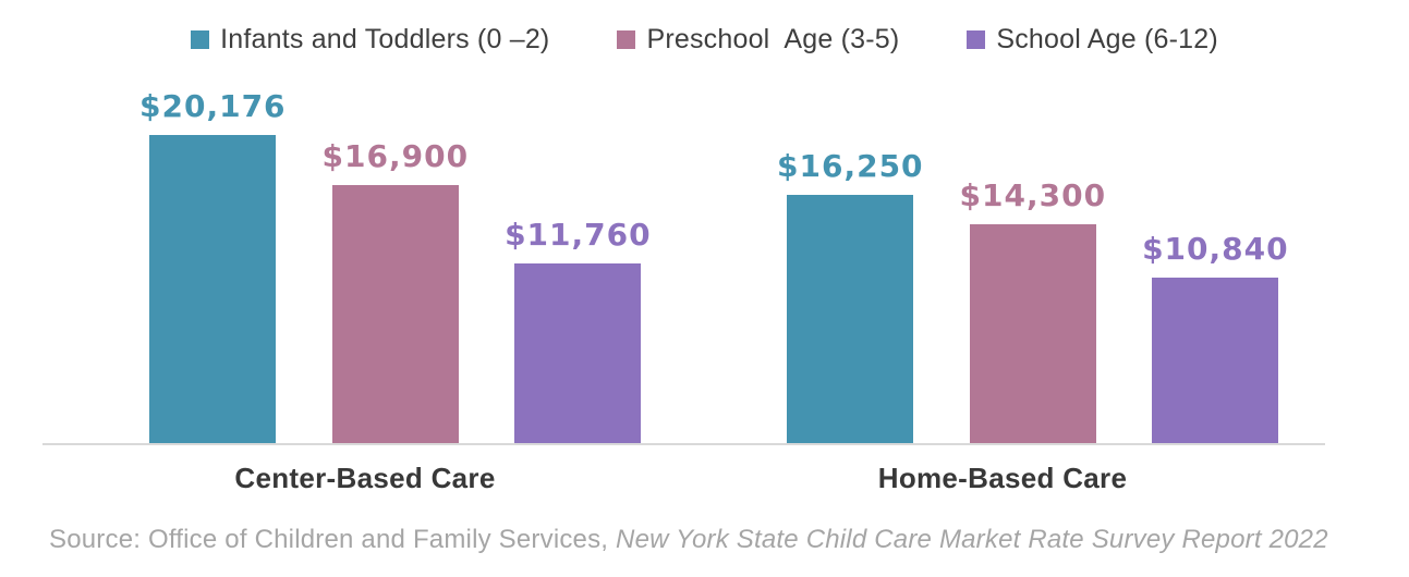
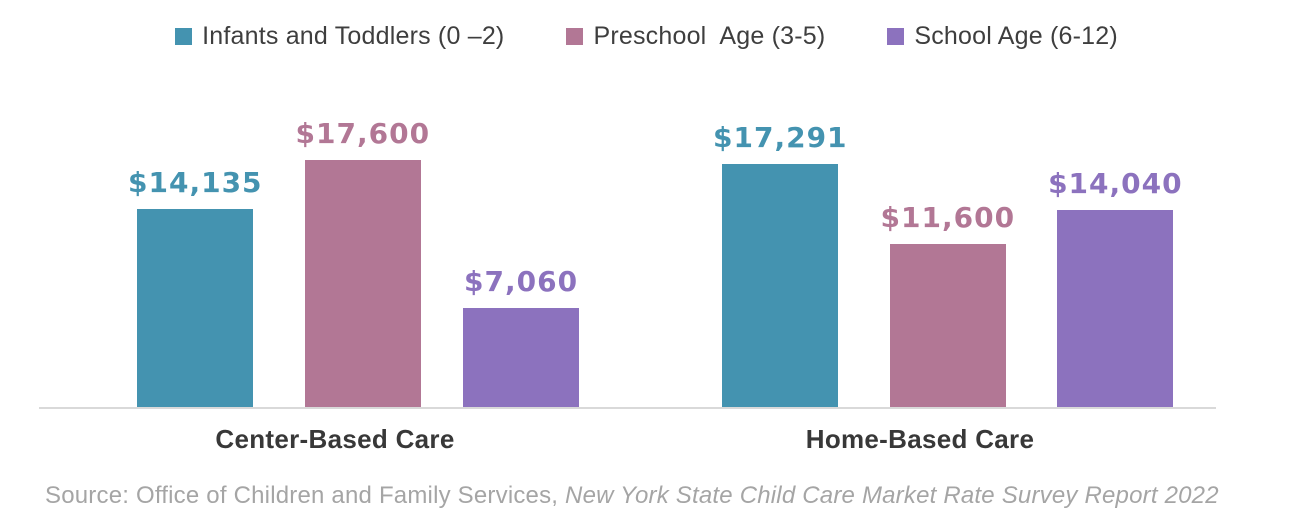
Infants and Toddlers (0 –2)/Center-Based Care: $20,176 -> $14,135
Preschool Age (3-5)/Center-Based Care: $16,900 -> $17,600
School Age (6-12)/Center-Based Care: $11,760 -> $7,060
Infants and Toddlers (0 –2)/Home-Based Care: $16,250 -> $17,291
Preschool Age (3-5)/Home-Based Care: $14,300 -> $11,600
School Age (6-12)/Home-Based Care: $10,840 -> $14,040
